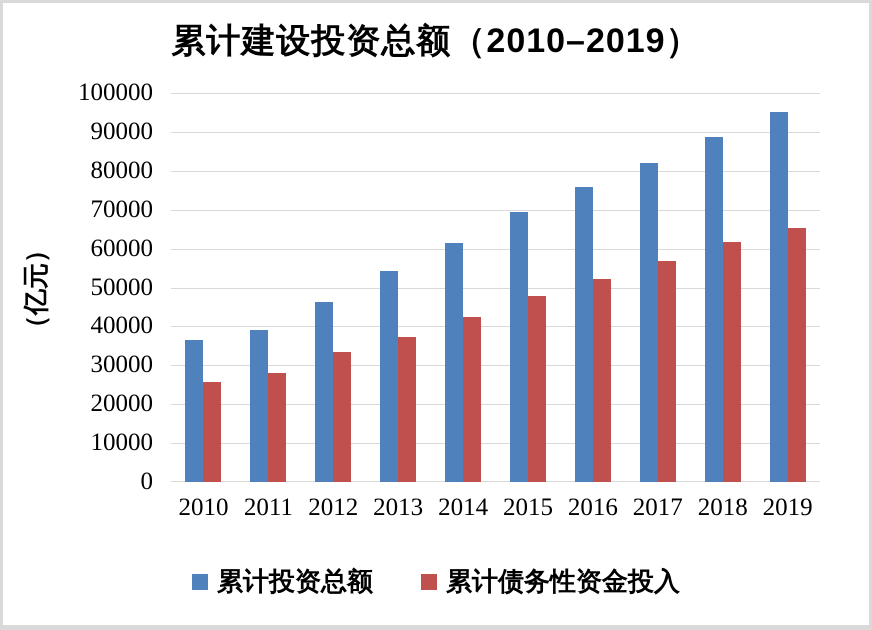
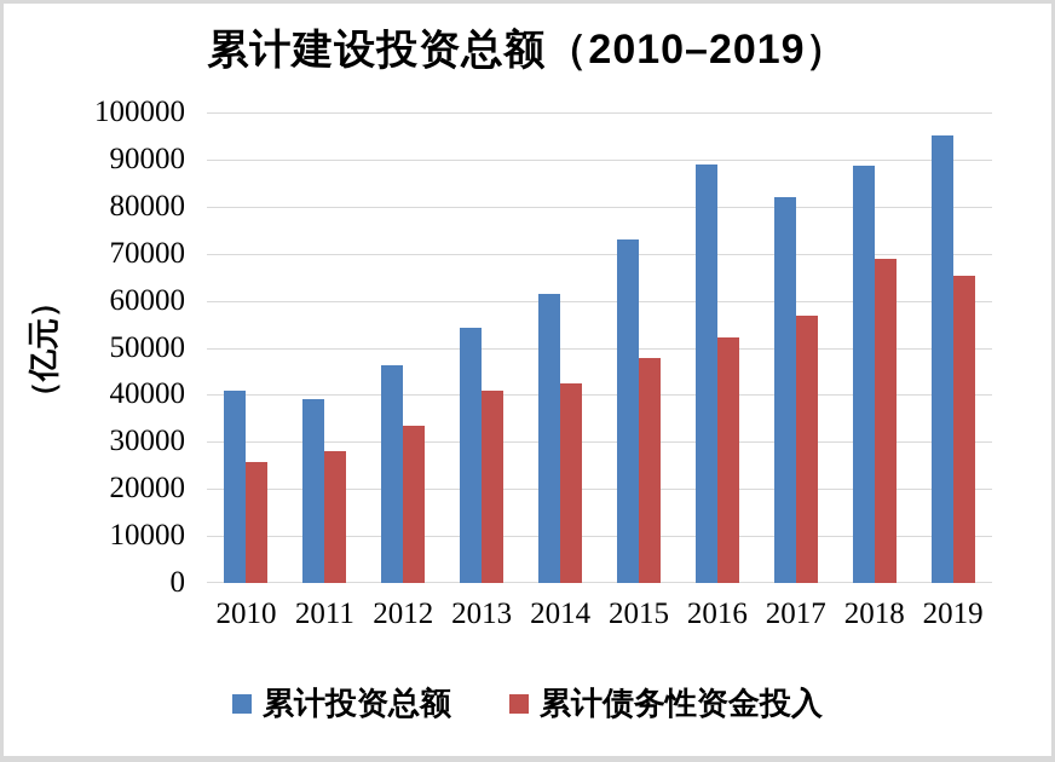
累计投资总额/2010: 36000 -> 41000
累计债务性资金投入/2013: 37000 -> 41000
累计投资总额/2015: 70000 -> 73000
累计投资总额/2016: 76000 -> 89000
累计债务性资金投入/2018: 62000 -> 69000
